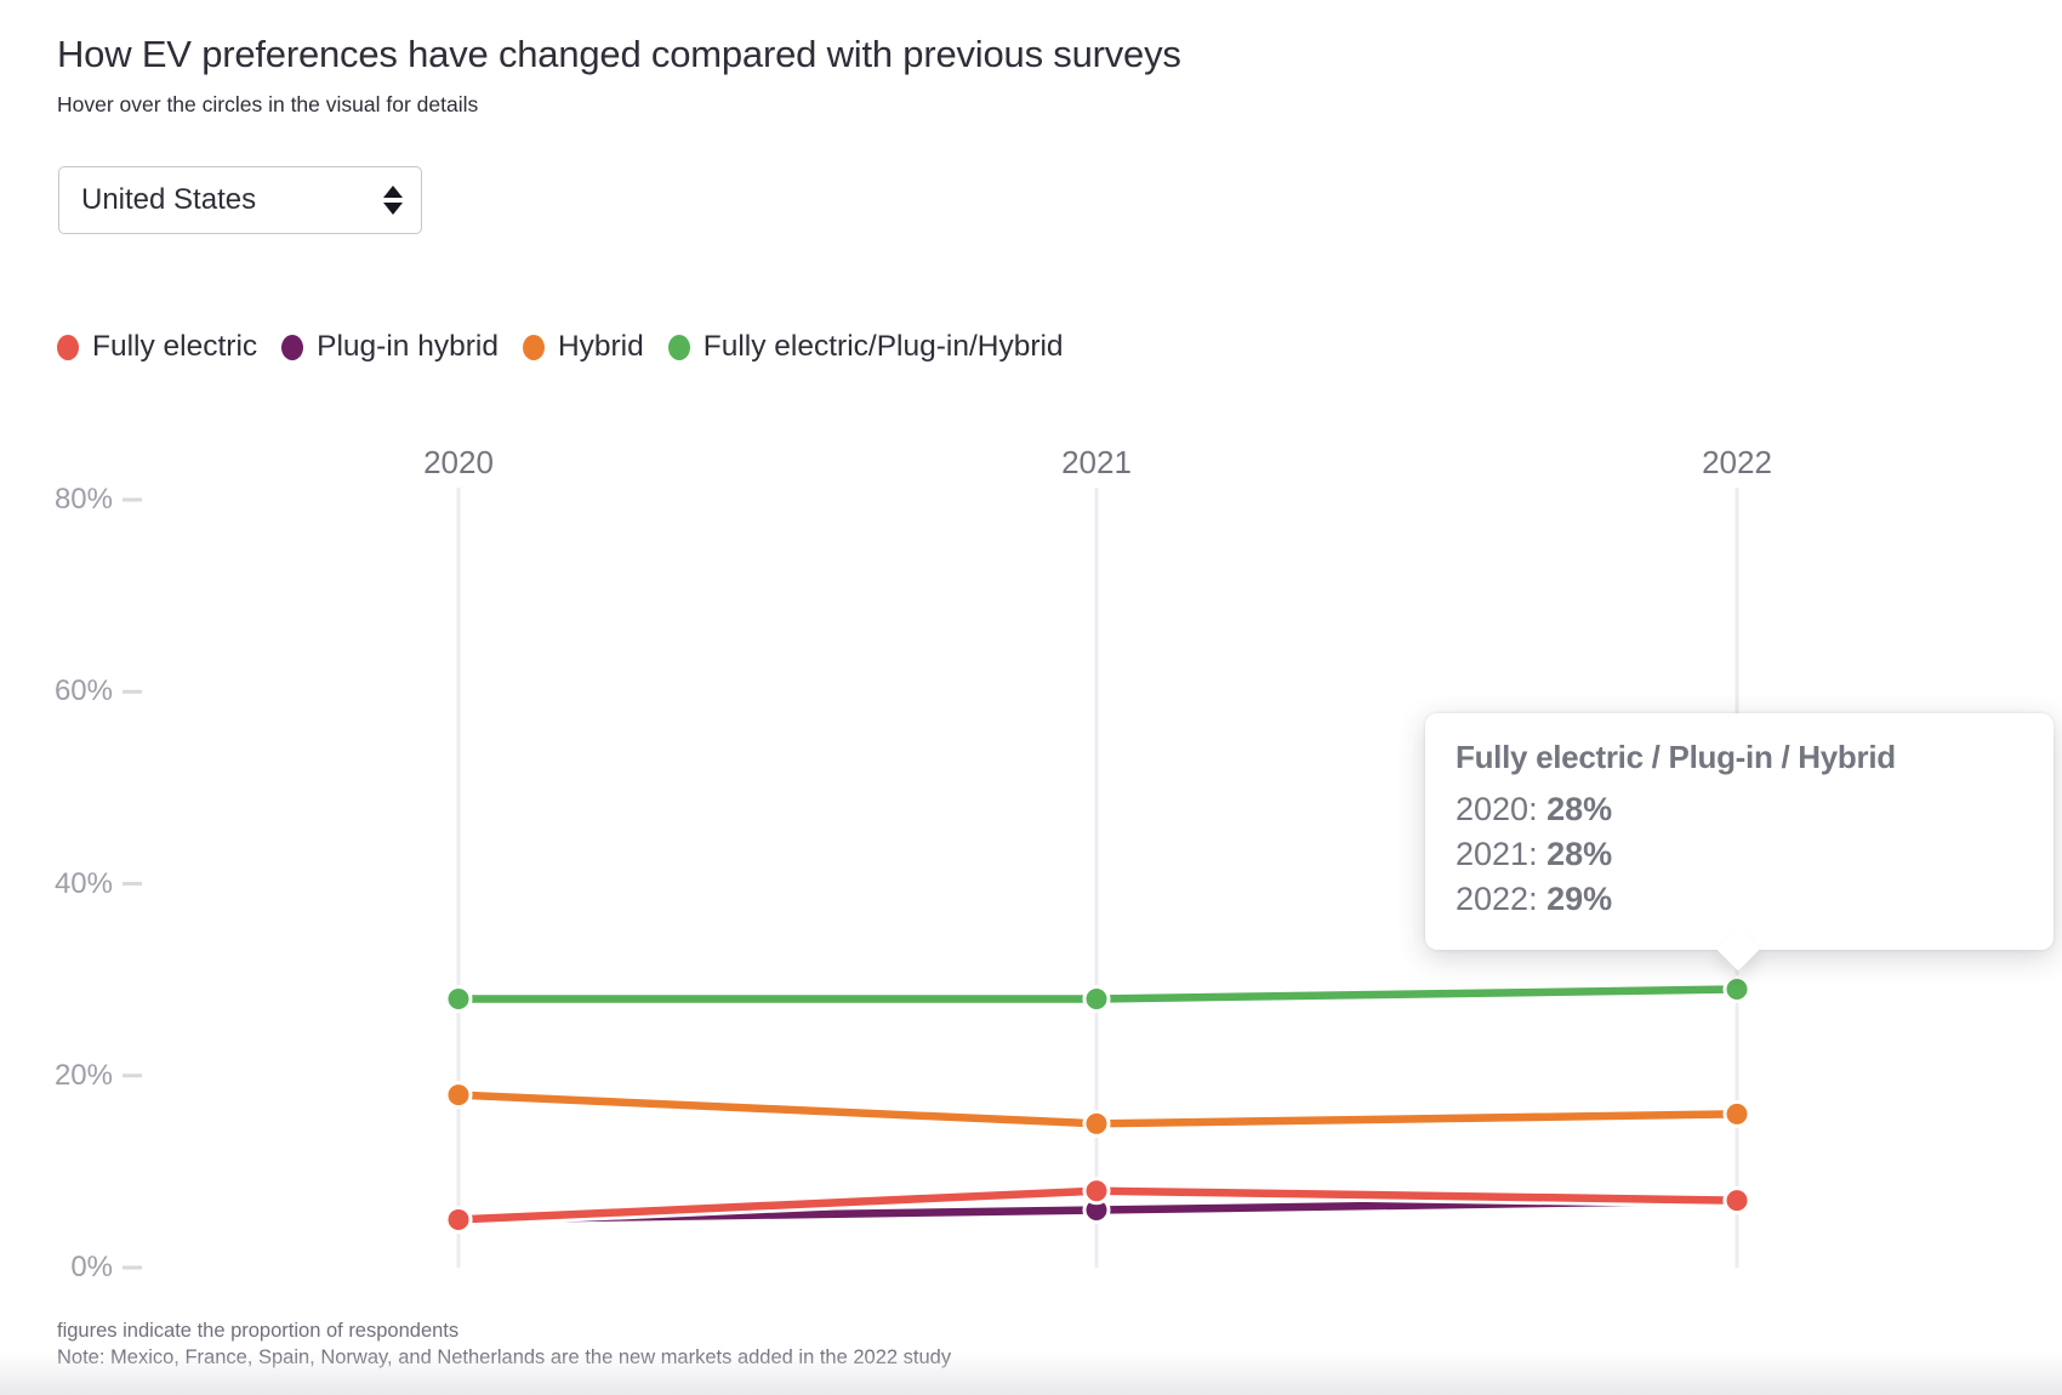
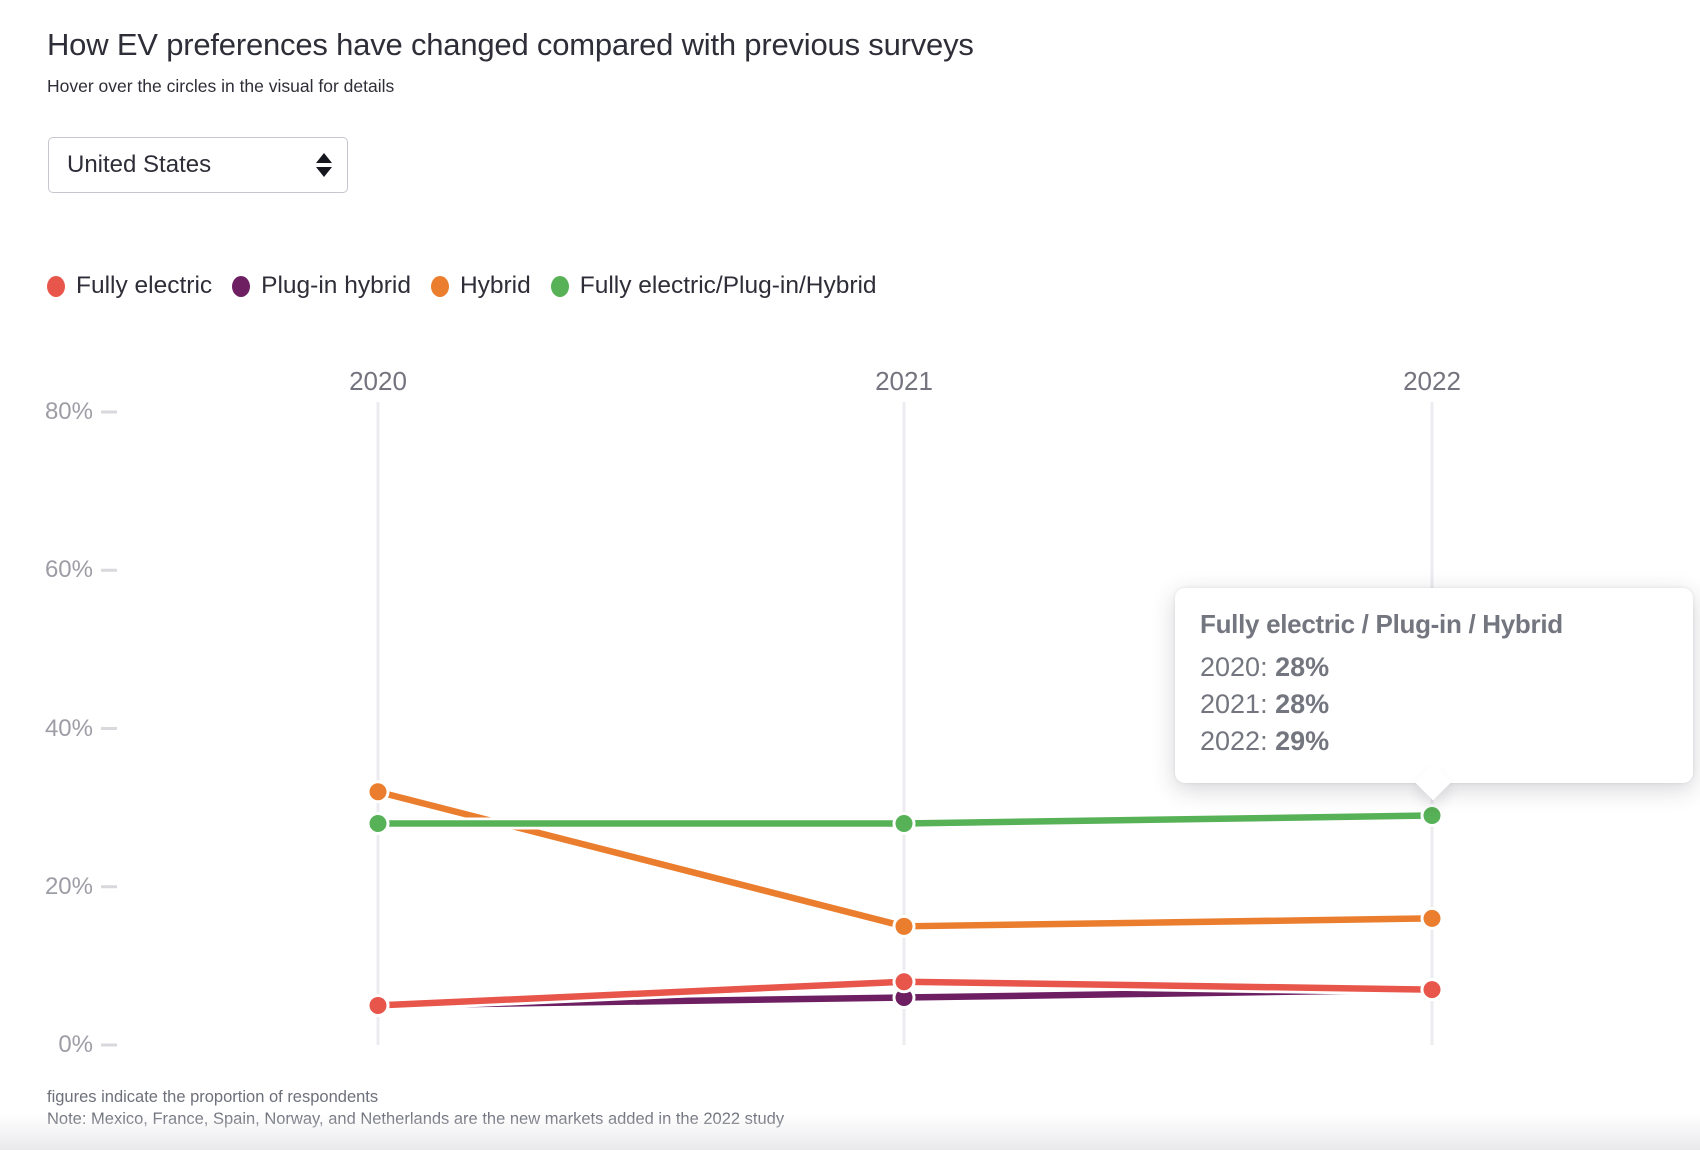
Hybrid/2020: 18% -> 32%
